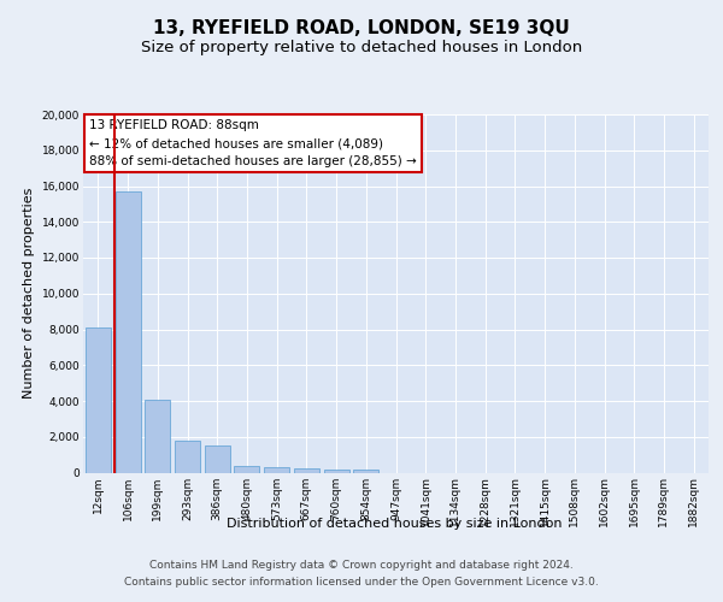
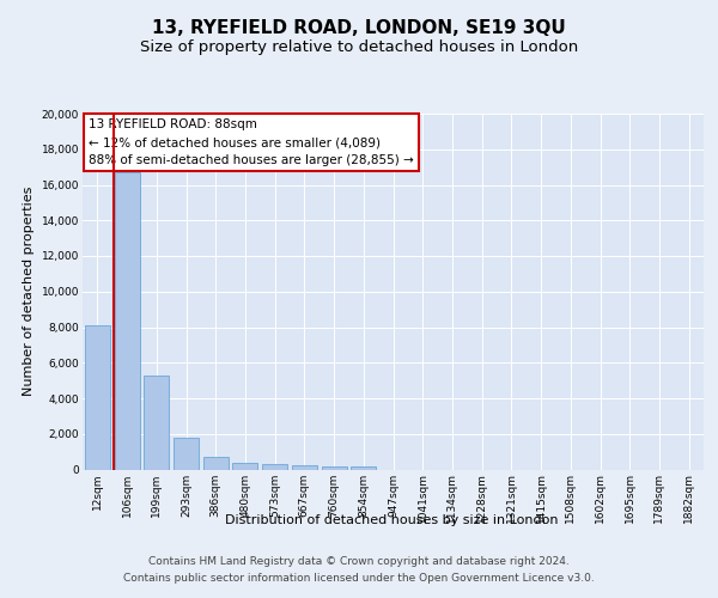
106sqm: 15,700 -> 16,700
199sqm: 4,100 -> 5,300
386sqm: 1,500 -> 700
